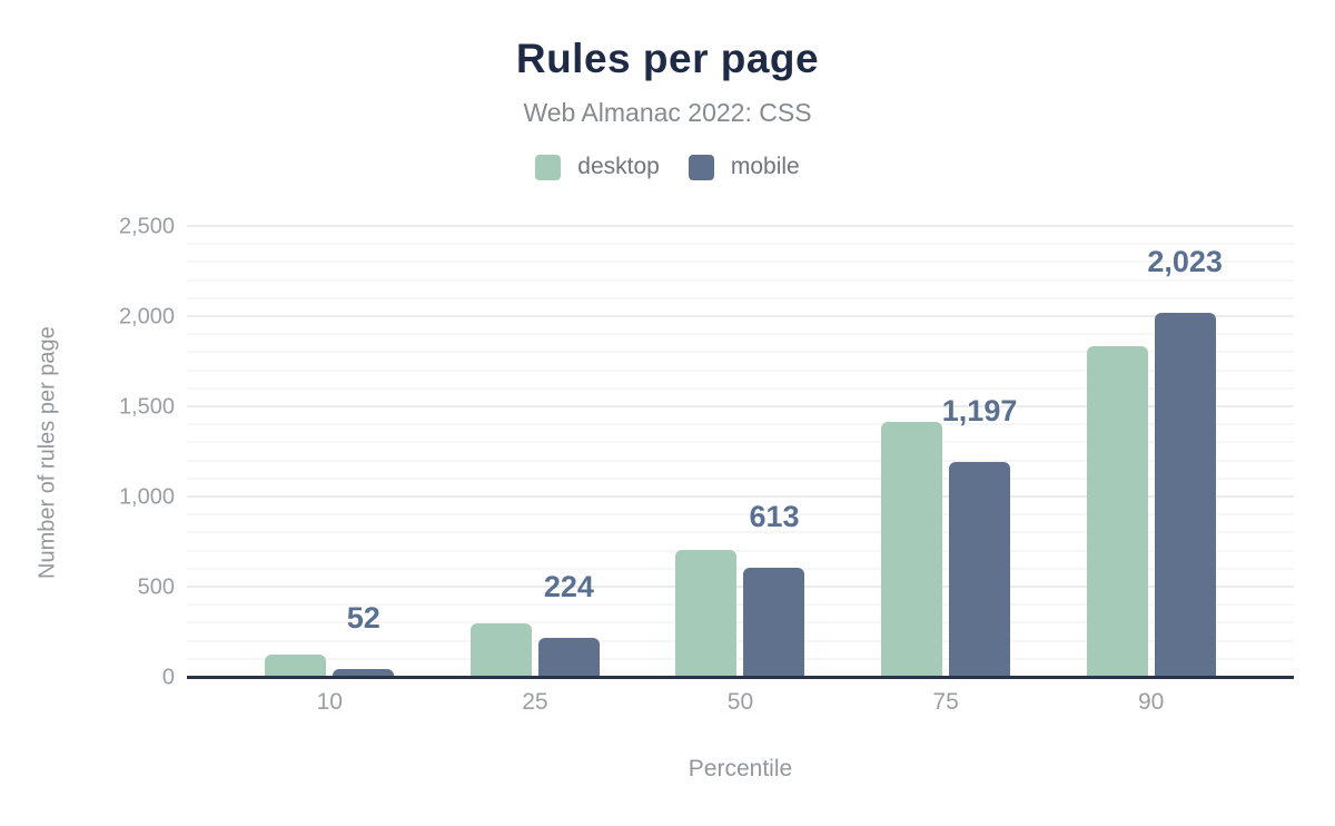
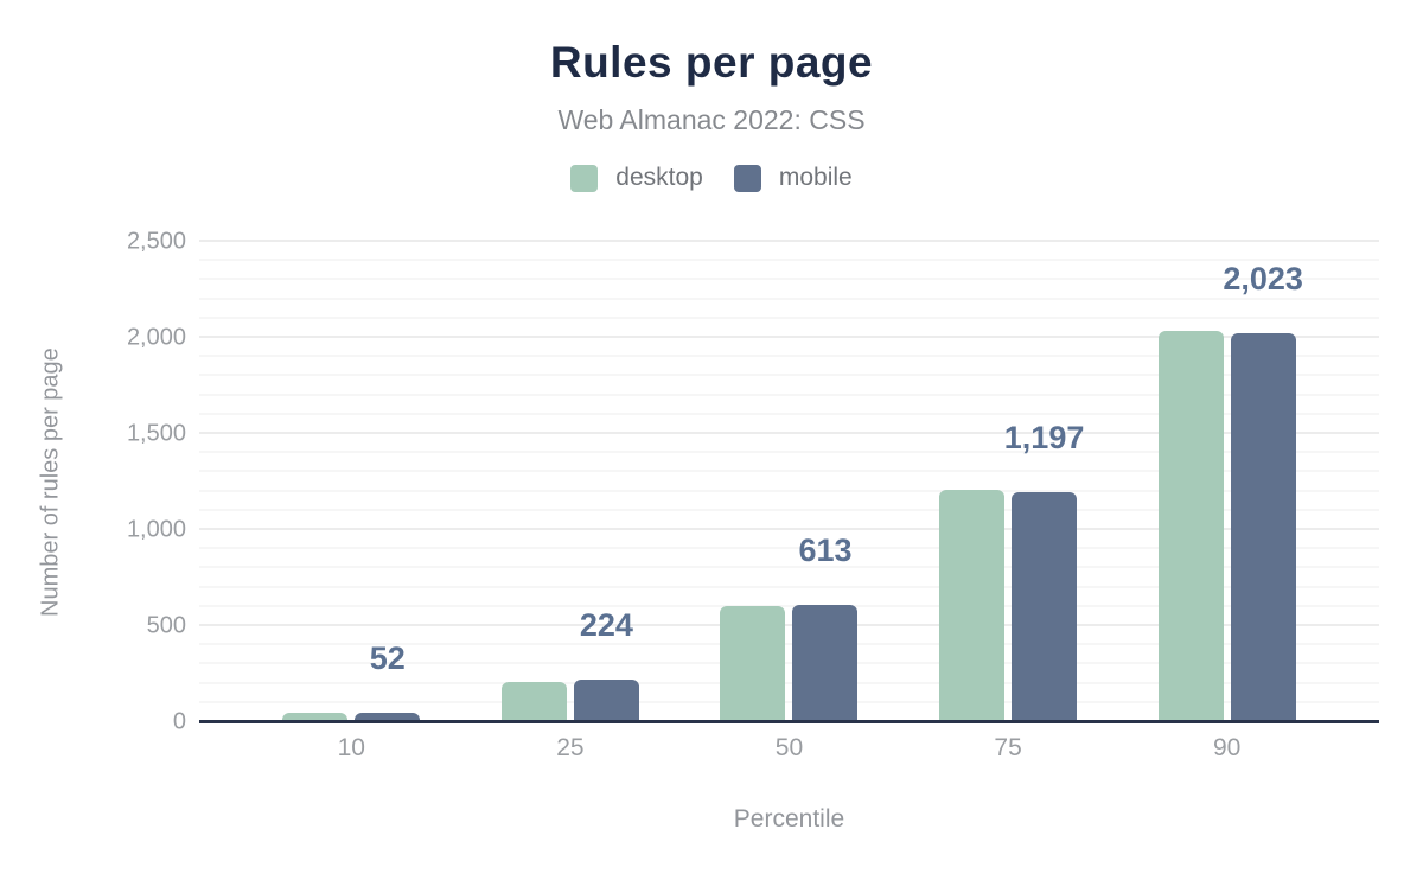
desktop/10: 130 -> 50
desktop/25: 300 -> 210
desktop/50: 710 -> 610
desktop/75: 1420 -> 1210
desktop/90: 1840 -> 2040
